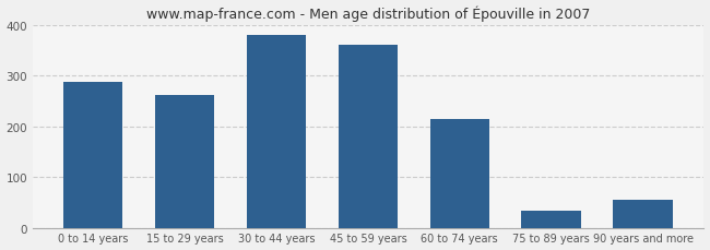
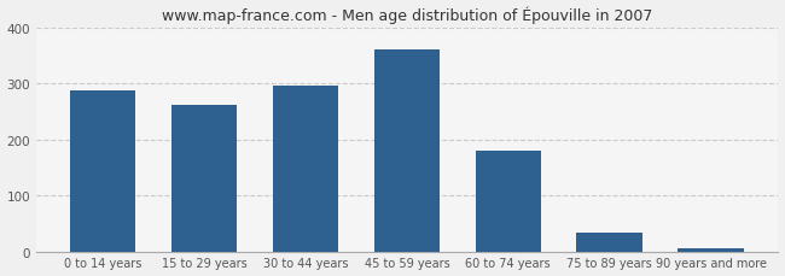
30 to 44 years: 380 -> 297
60 to 74 years: 215 -> 181
90 years and more: 55 -> 5
